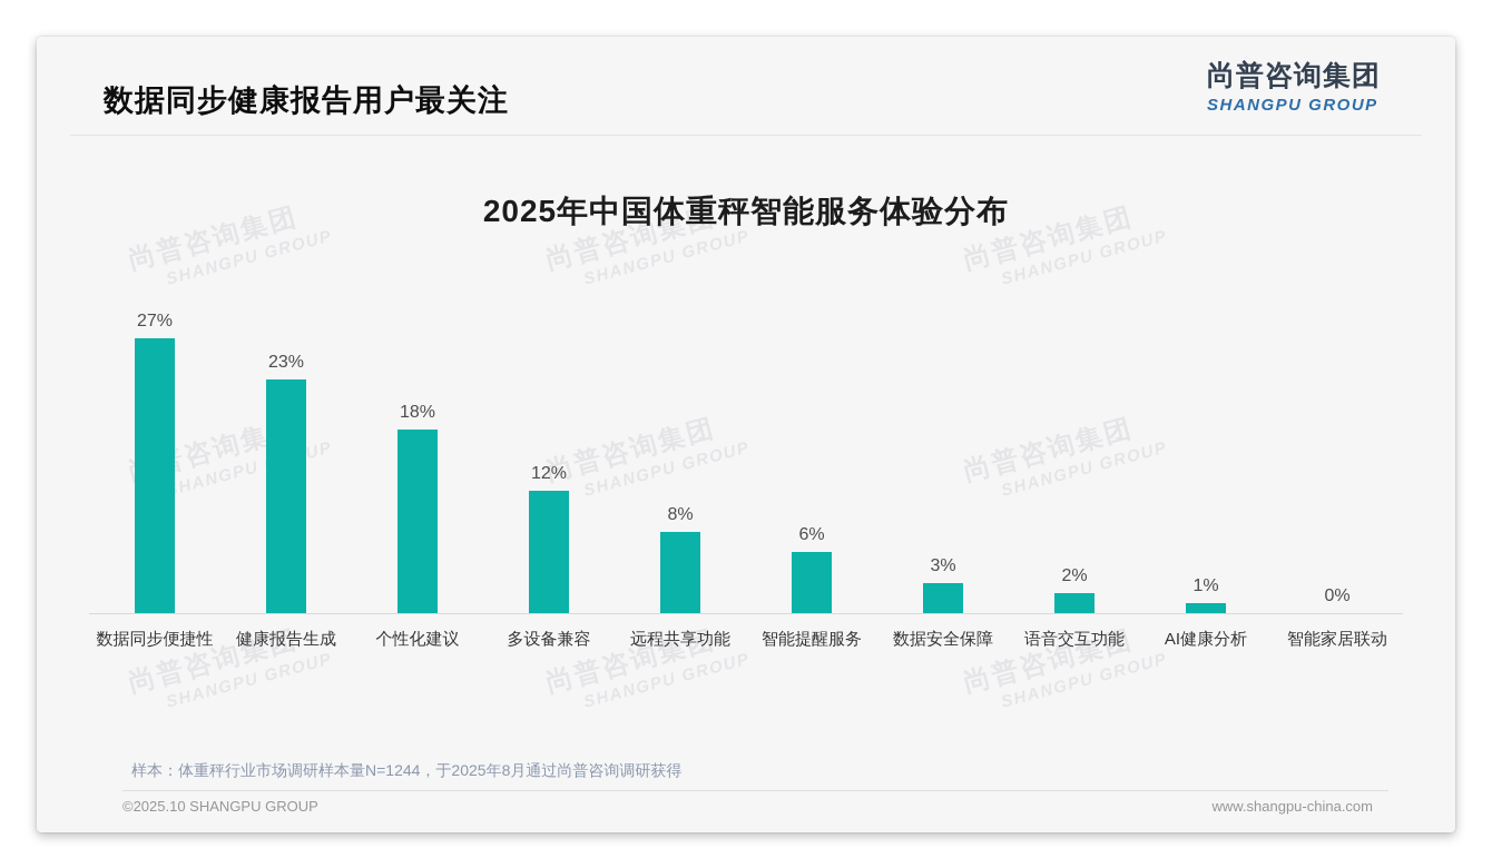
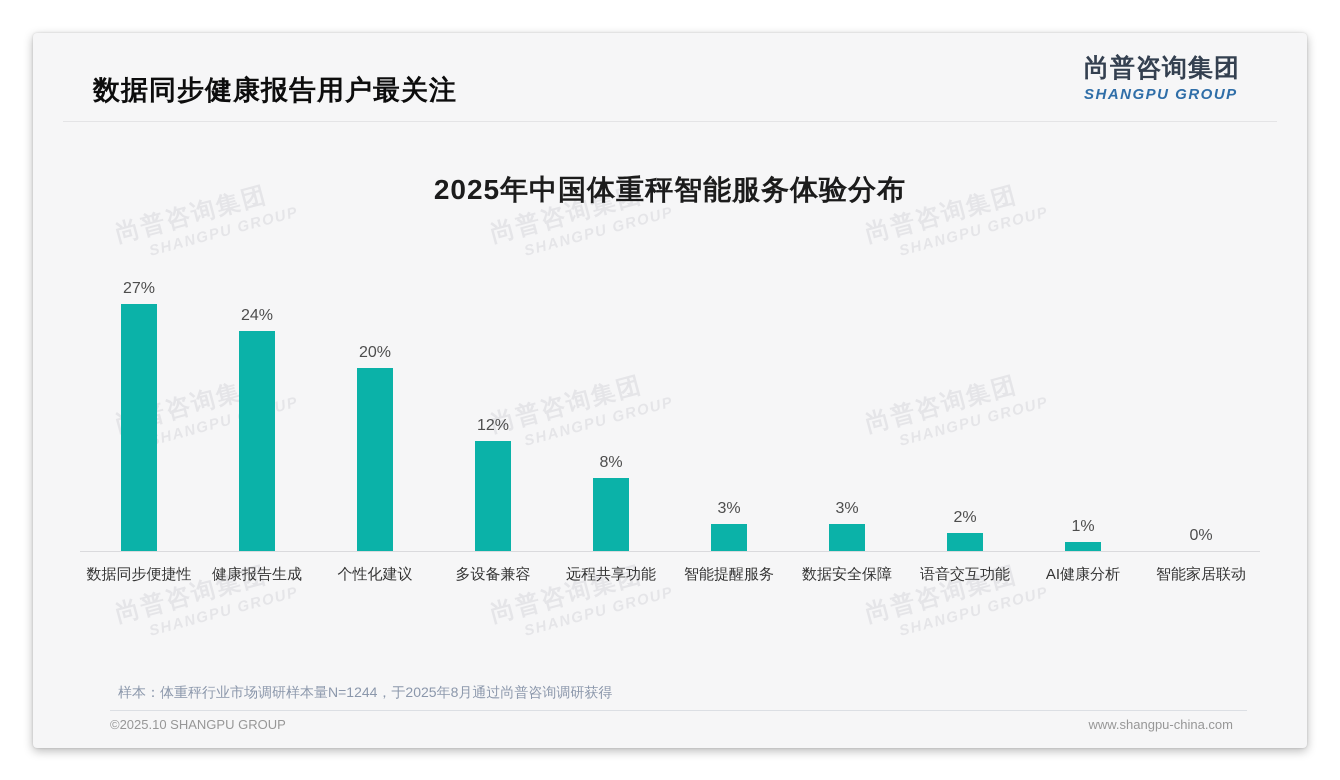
健康报告生成: 23% -> 24%
个性化建议: 18% -> 20%
智能提醒服务: 6% -> 3%
